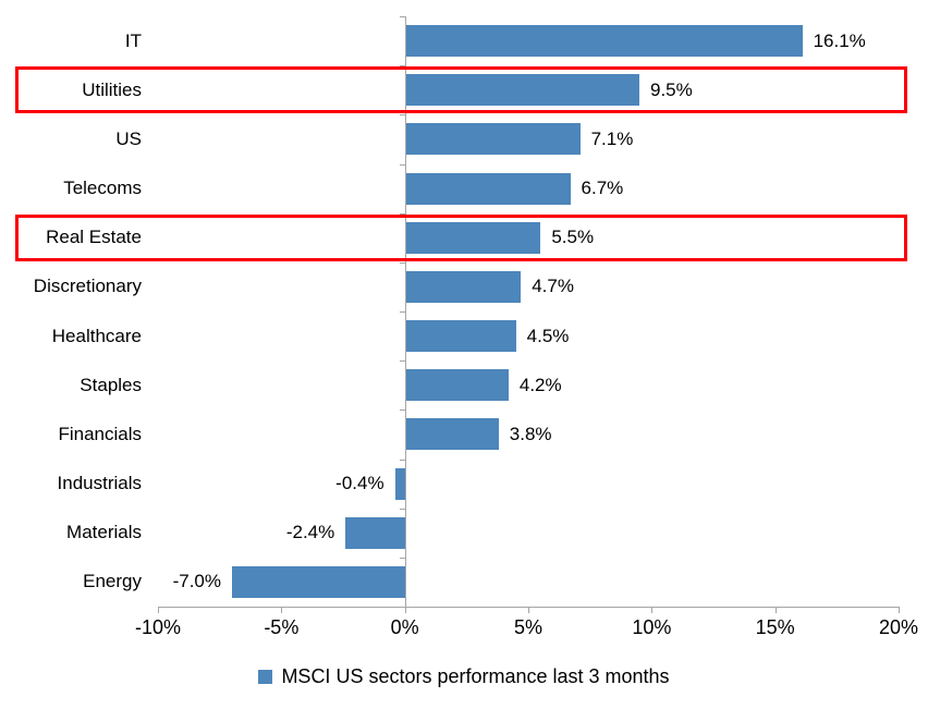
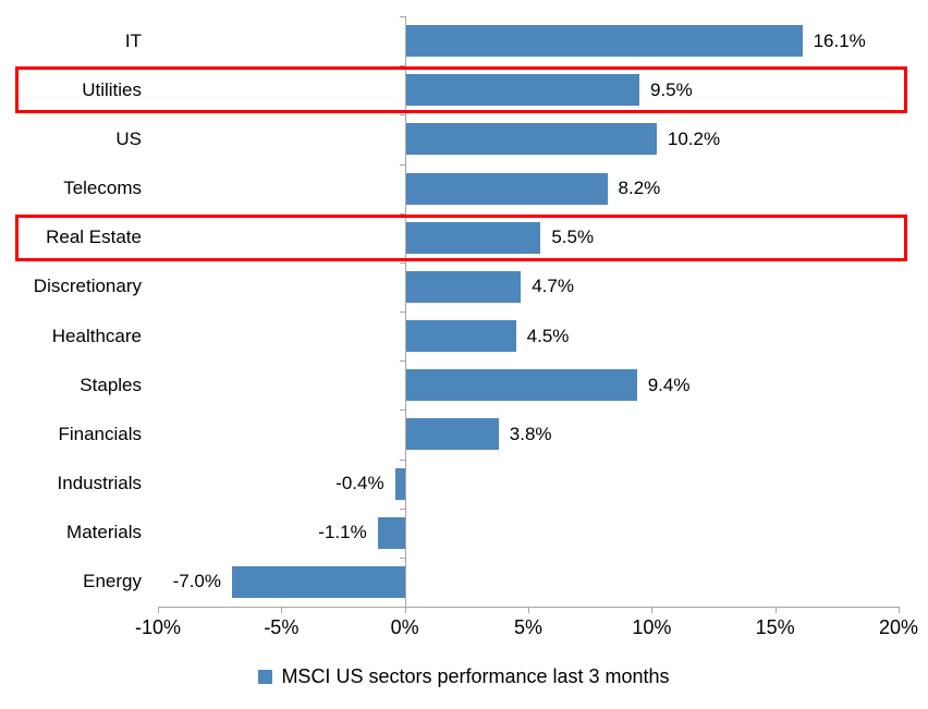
US: 7.1% -> 10.2%
Telecoms: 6.7% -> 8.2%
Staples: 4.2% -> 9.4%
Materials: -2.4% -> -1.1%
